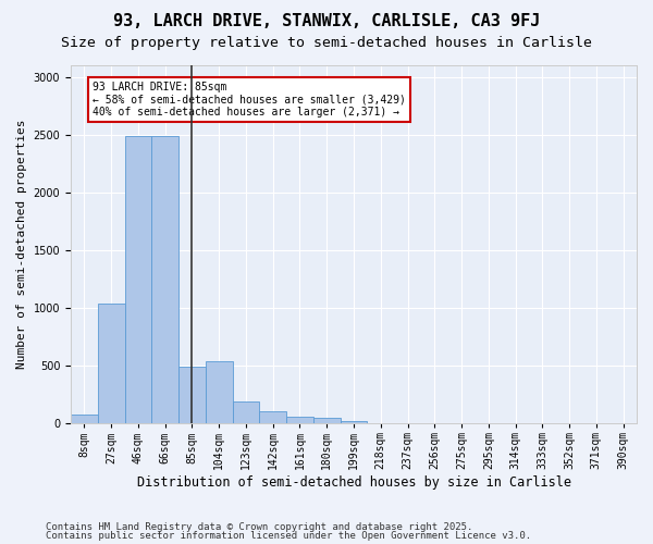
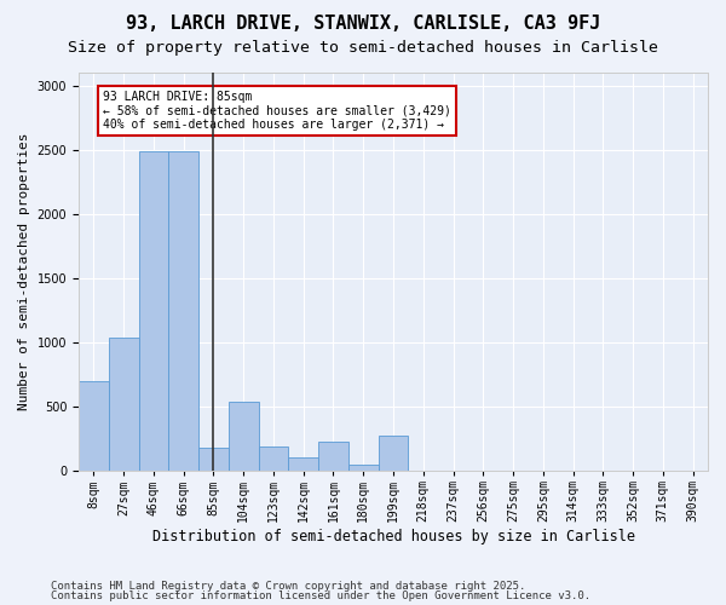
8sqm: 80 -> 700
85sqm: 490 -> 180
161sqm: 60 -> 230
199sqm: 20 -> 280
